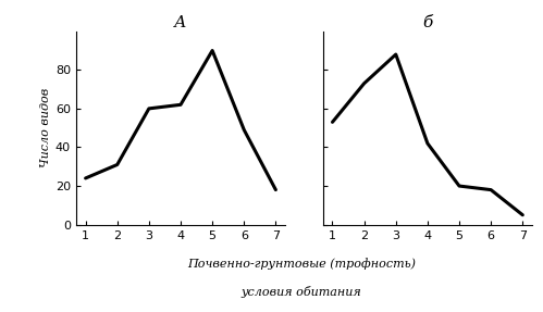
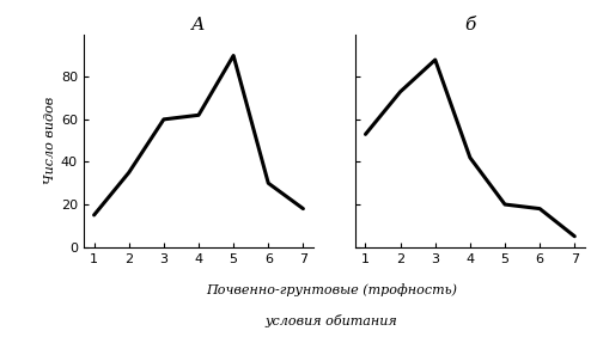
А/1: 24 -> 15
А/2: 31 -> 35
А/6: 49 -> 30
